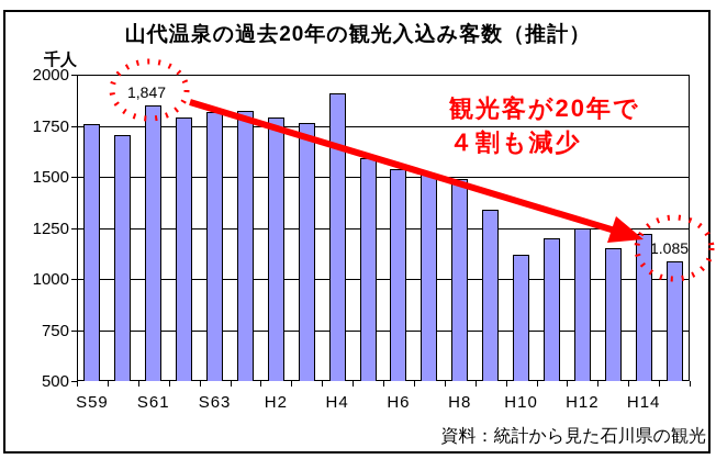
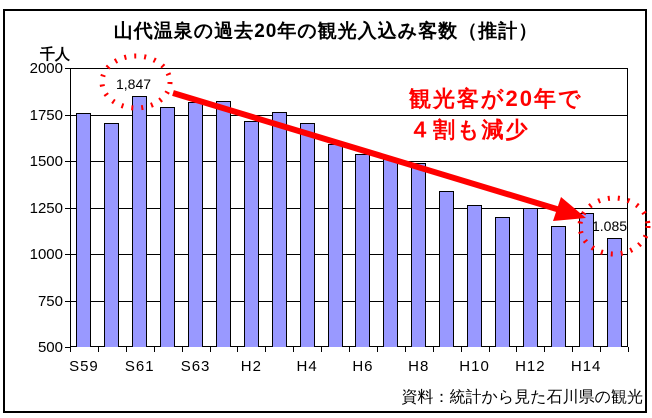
H2: 1790 -> 1720
H4: 1910 -> 1700
H10: 1120 -> 1260
